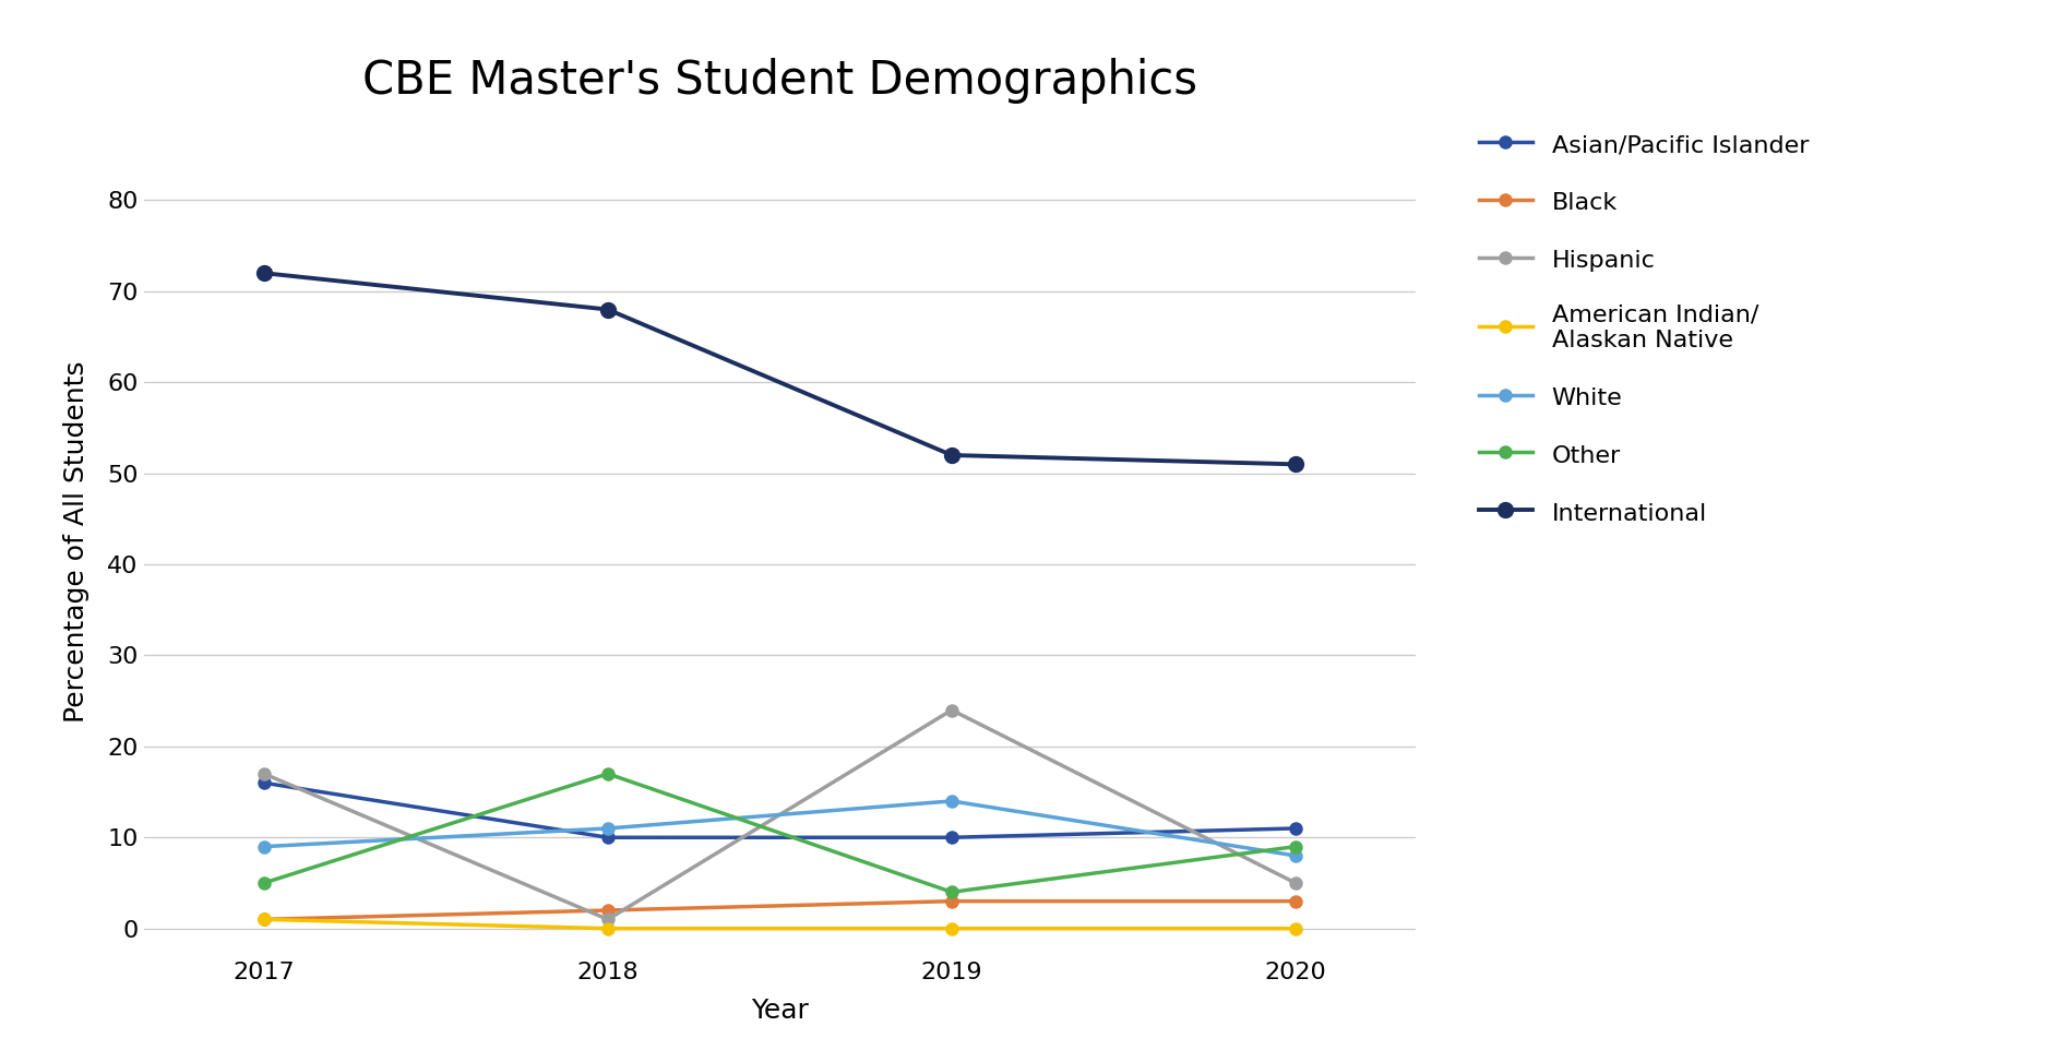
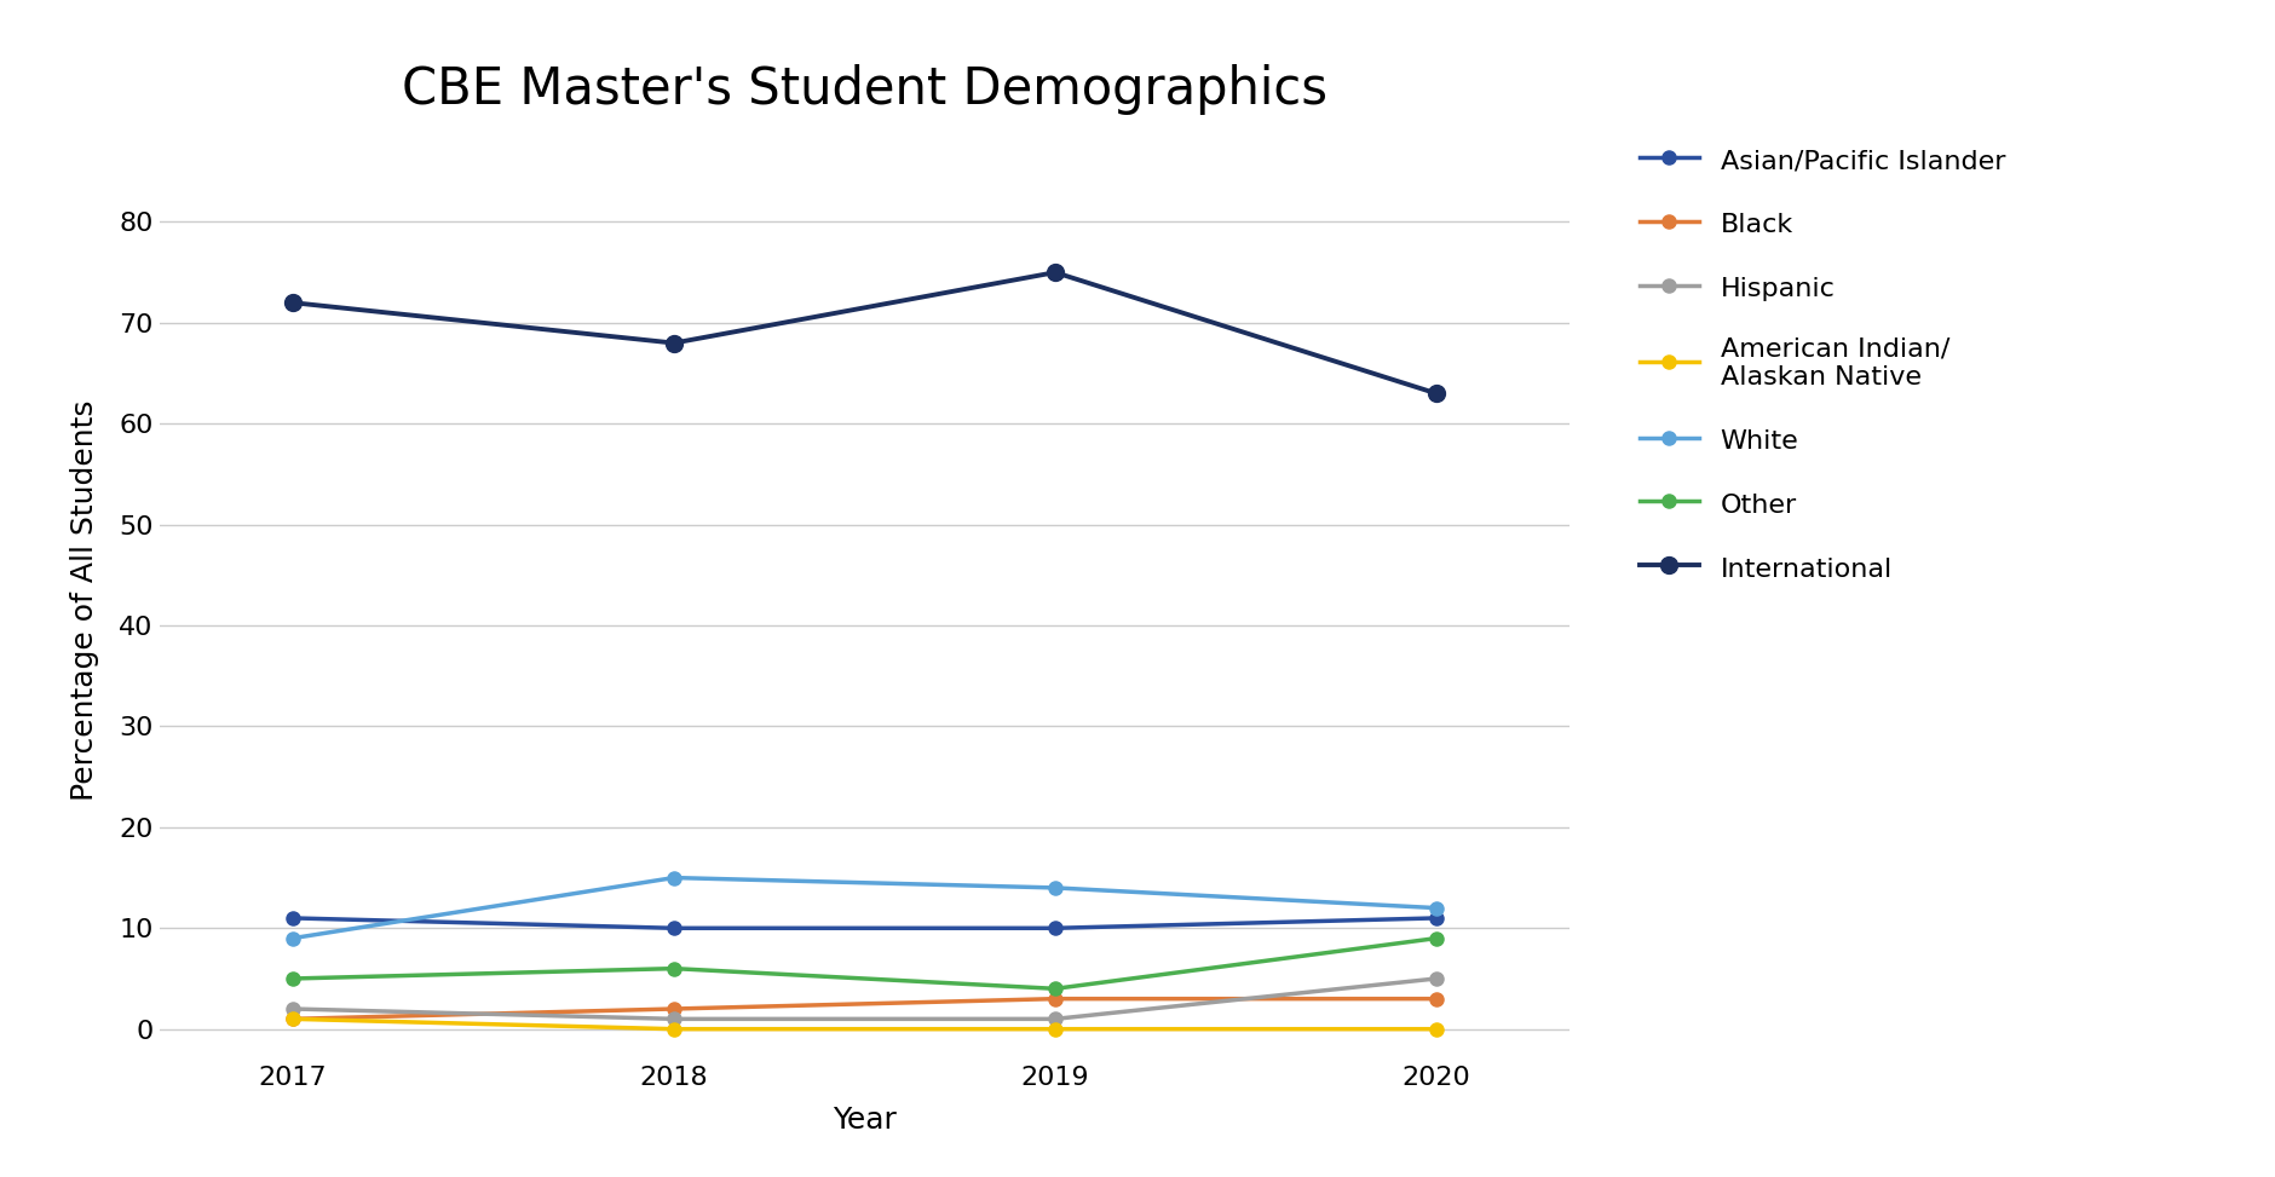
Asian/Pacific Islander/2017: 16 -> 11
Hispanic/2017: 17 -> 2
White/2018: 11 -> 15
Other/2018: 17 -> 6
Hispanic/2019: 24 -> 1
International/2019: 52 -> 75
White/2020: 8 -> 12
International/2020: 51 -> 63
